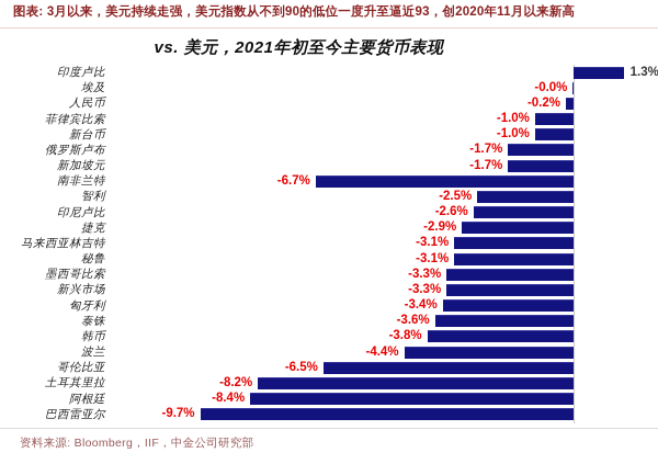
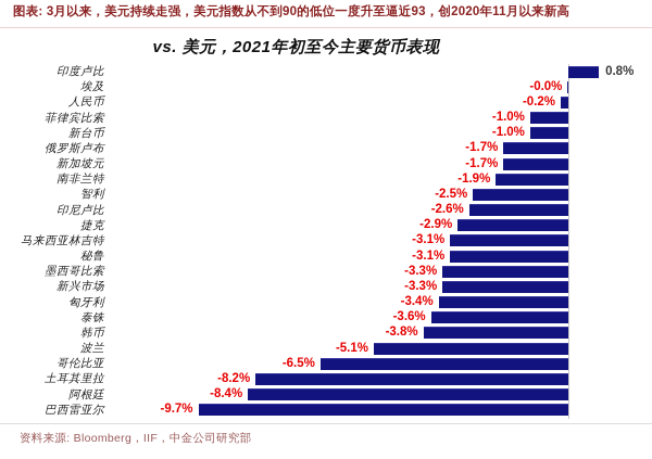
印度卢比: 1.3% -> 0.8%
南非兰特: -6.7% -> -1.9%
波兰: -4.4% -> -5.1%
